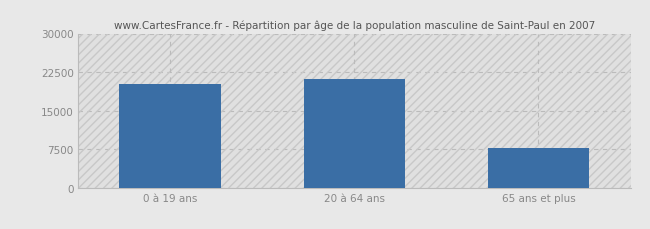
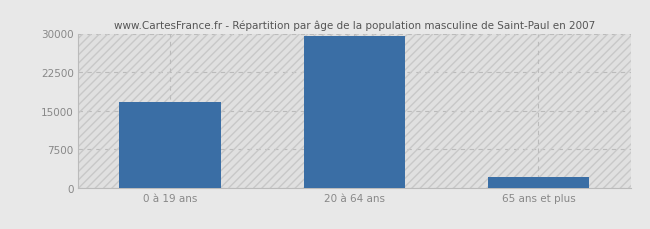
0 à 19 ans: 20200 -> 16700
20 à 64 ans: 21200 -> 29600
65 ans et plus: 7800 -> 2100
